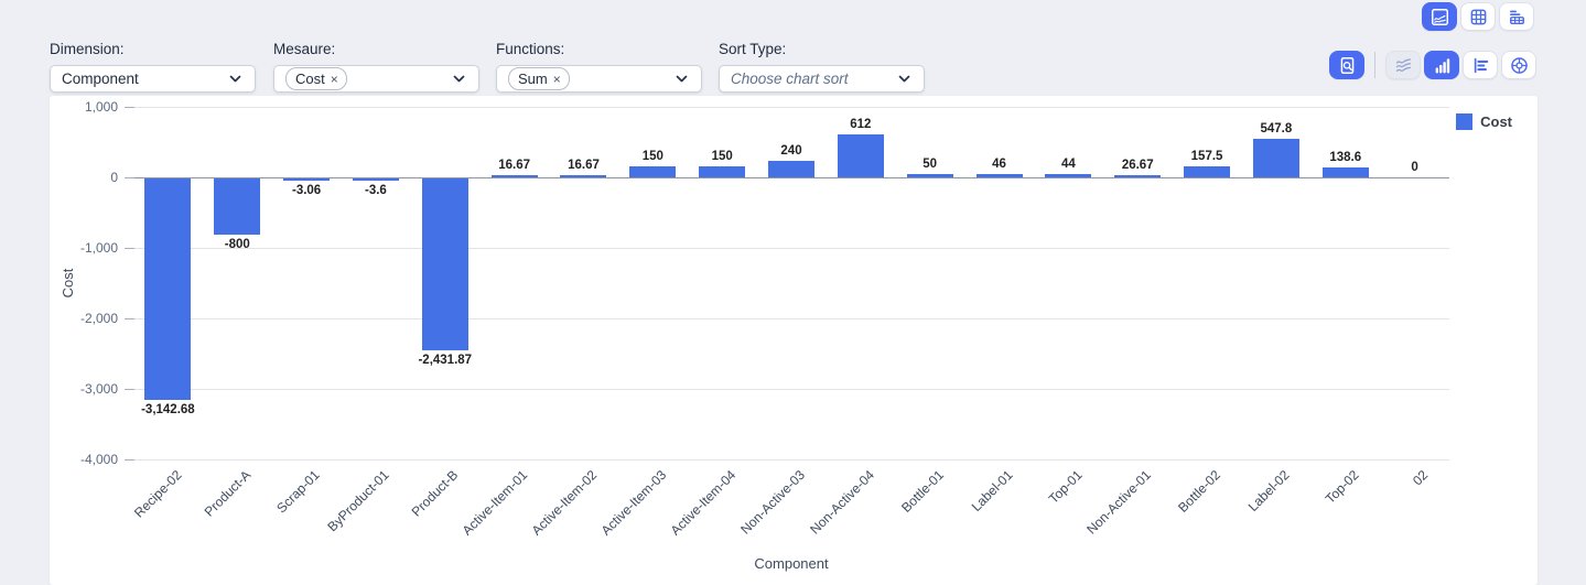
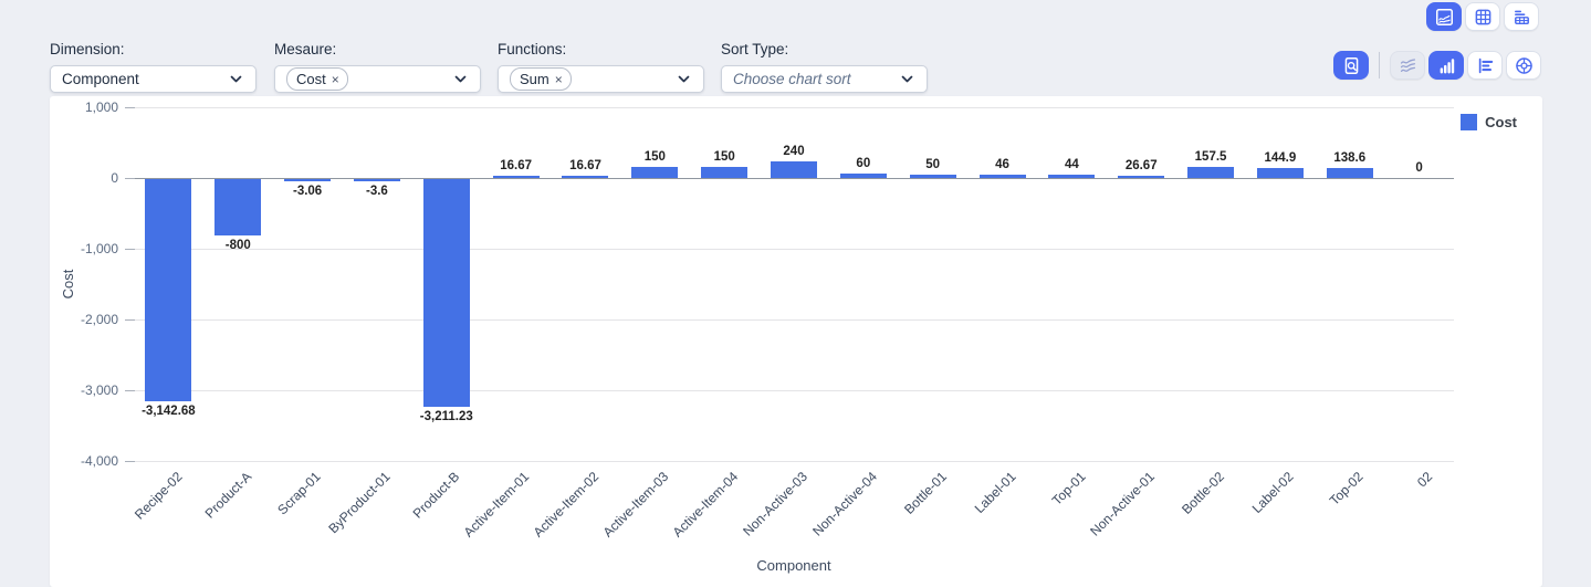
Product-B: -2,431.87 -> -3,211.23
Non-Active-04: 612 -> 60
Label-02: 547.8 -> 144.9
